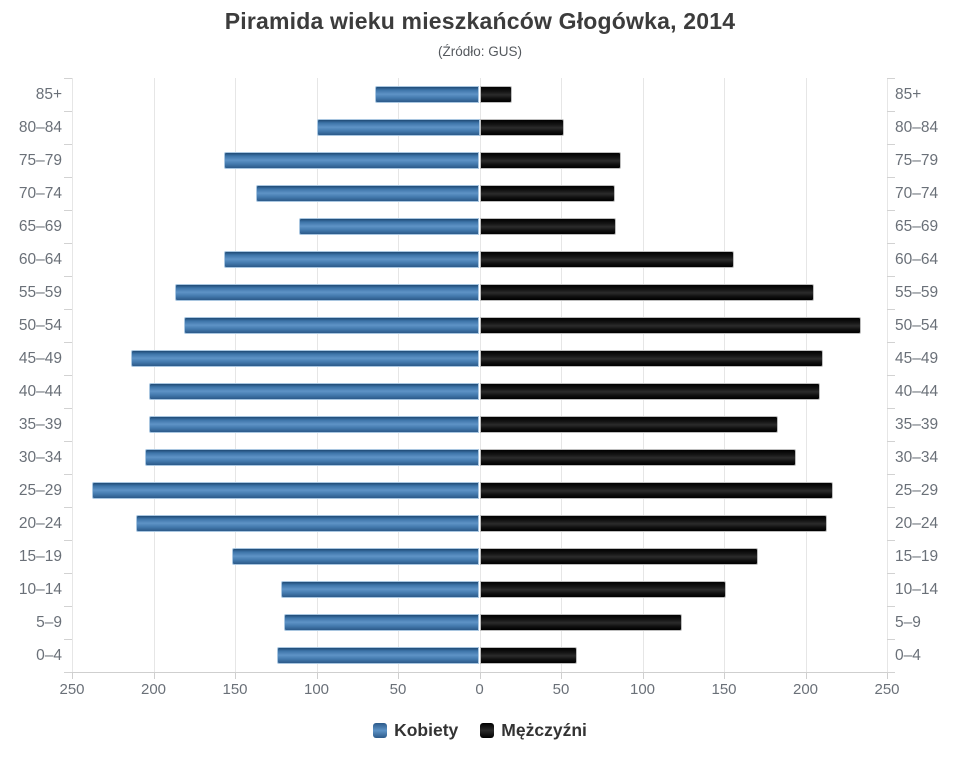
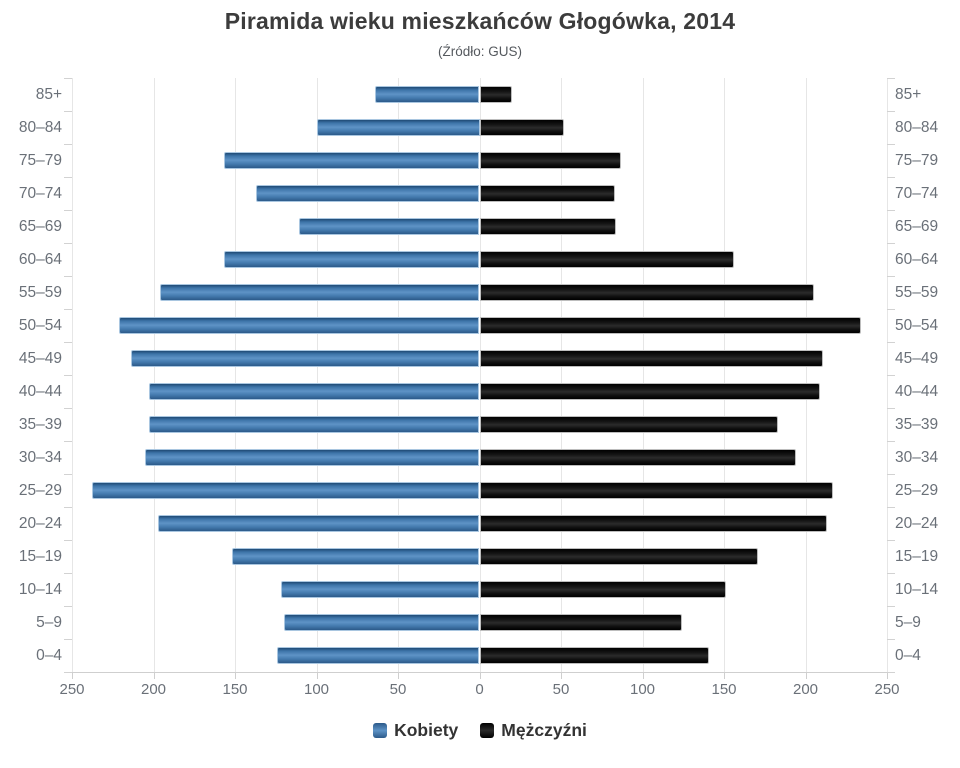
Kobiety/55–59: 187 -> 196
Kobiety/50–54: 181 -> 221
Kobiety/20–24: 211 -> 197
Mężczyźni/0–4: 60 -> 141
